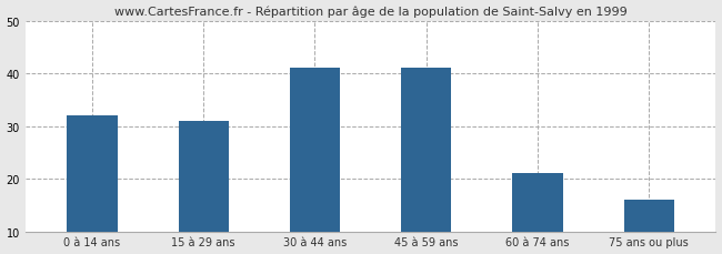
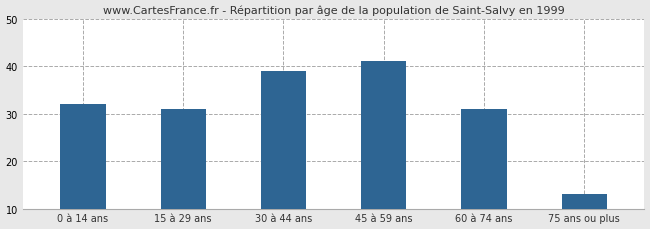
30 à 44 ans: 41 -> 39
60 à 74 ans: 21 -> 31
75 ans ou plus: 16 -> 13
